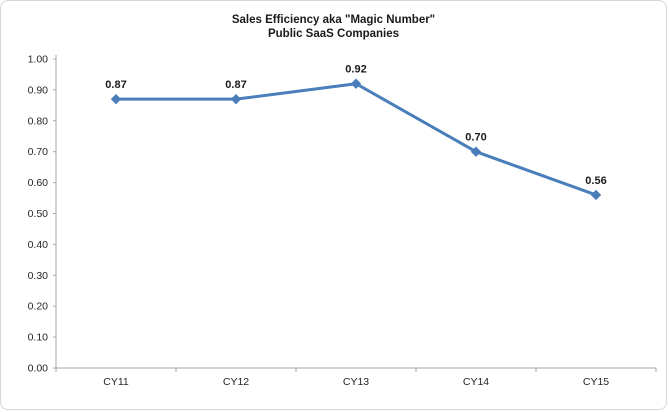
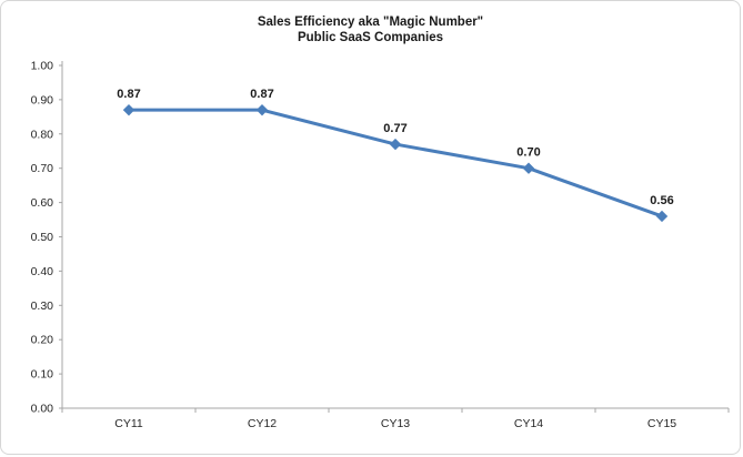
CY13: 0.92 -> 0.77
